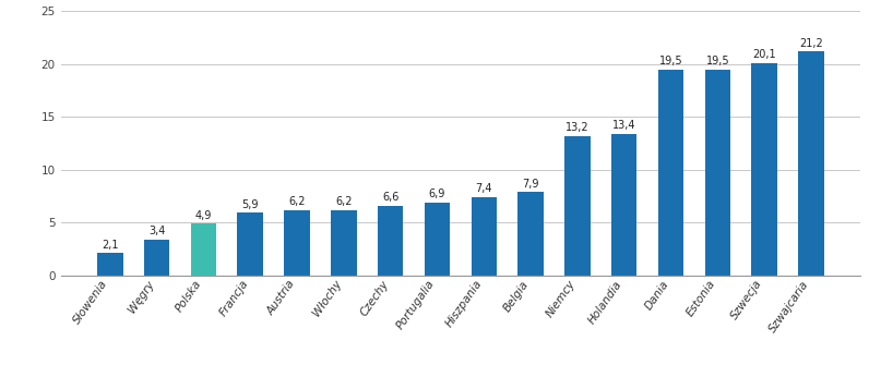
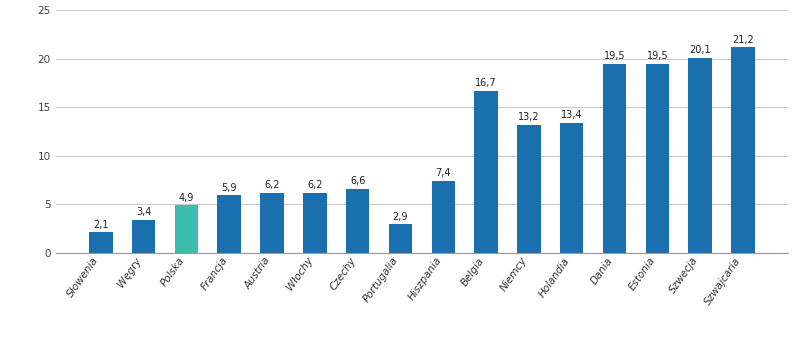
Portugalia: 6,9 -> 2,9
Belgia: 7,9 -> 16,7
